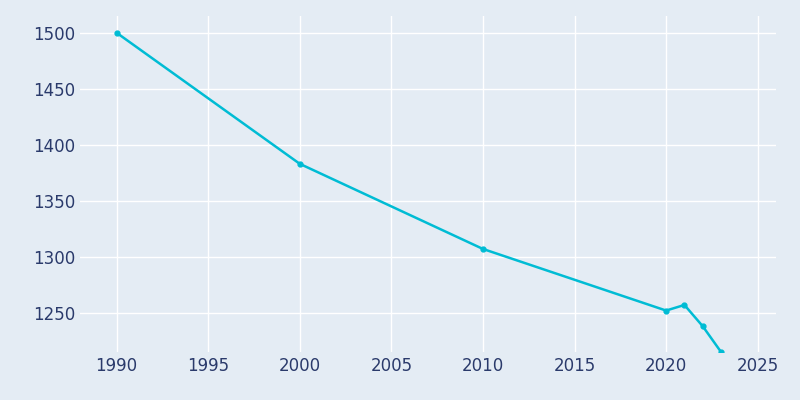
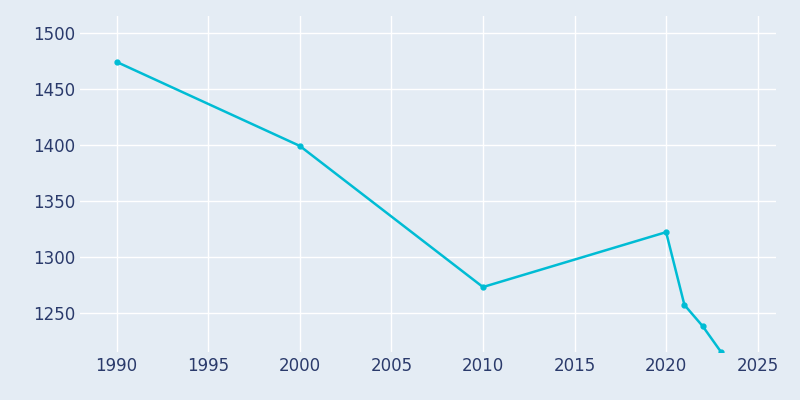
1990: 1500 -> 1474
2000: 1383 -> 1399
2010: 1307 -> 1273
2020: 1252 -> 1322
